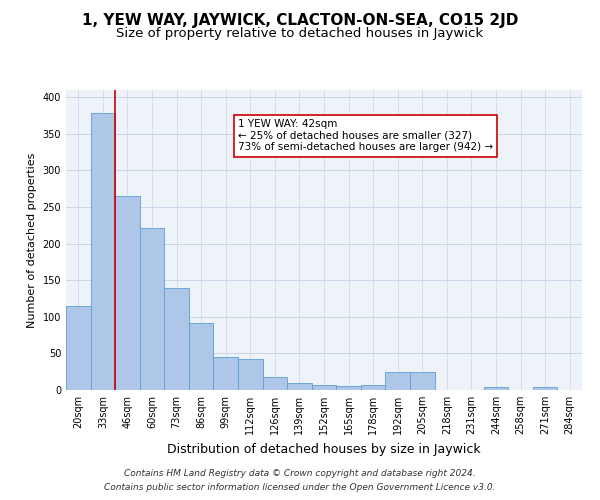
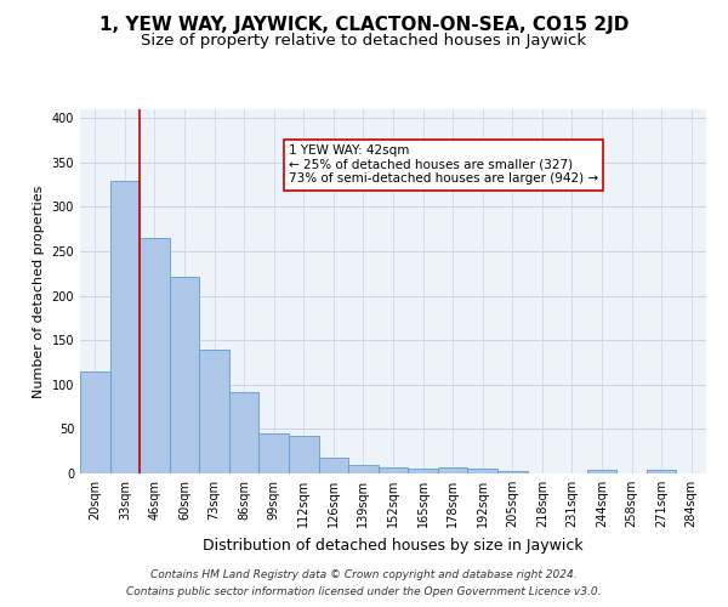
33sqm: 378 -> 330
192sqm: 24 -> 6
205sqm: 24 -> 3
